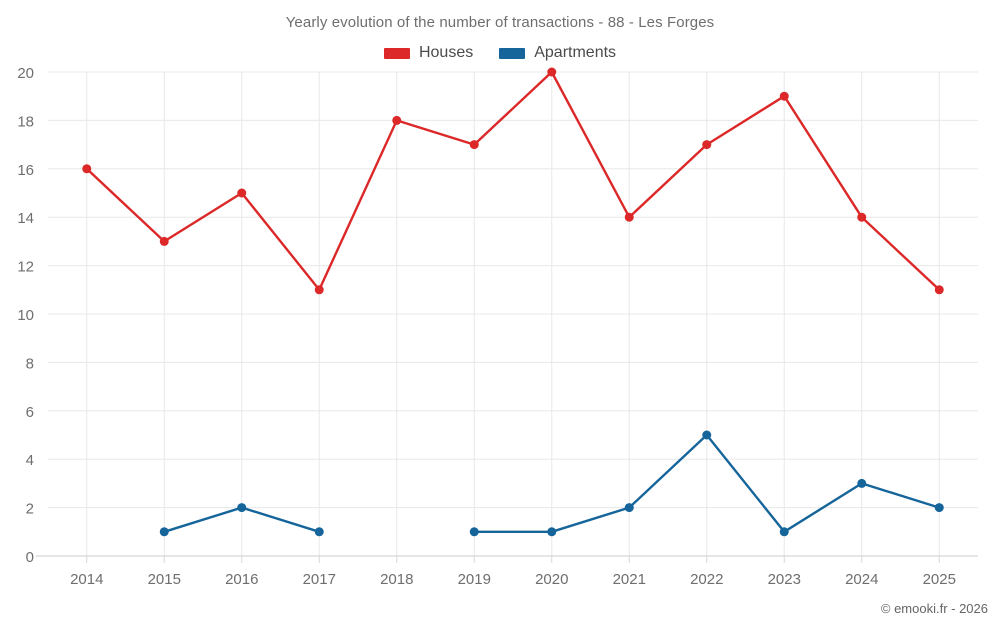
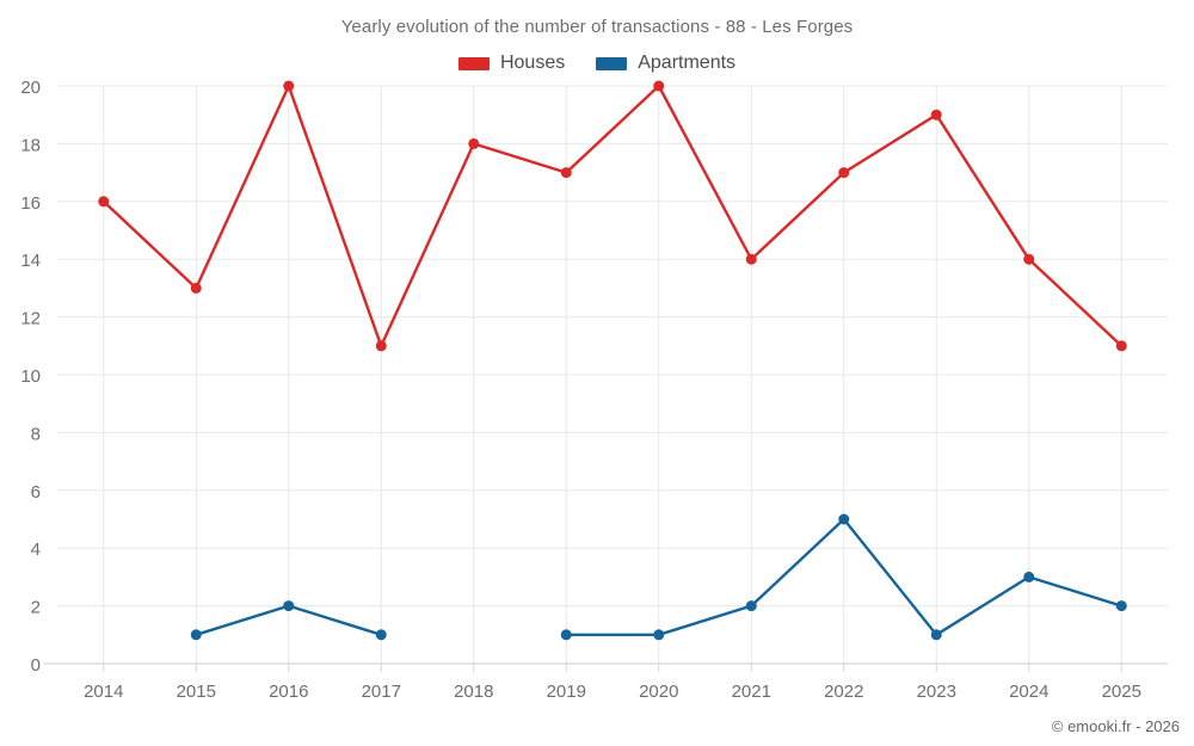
Houses/2016: 15 -> 20
